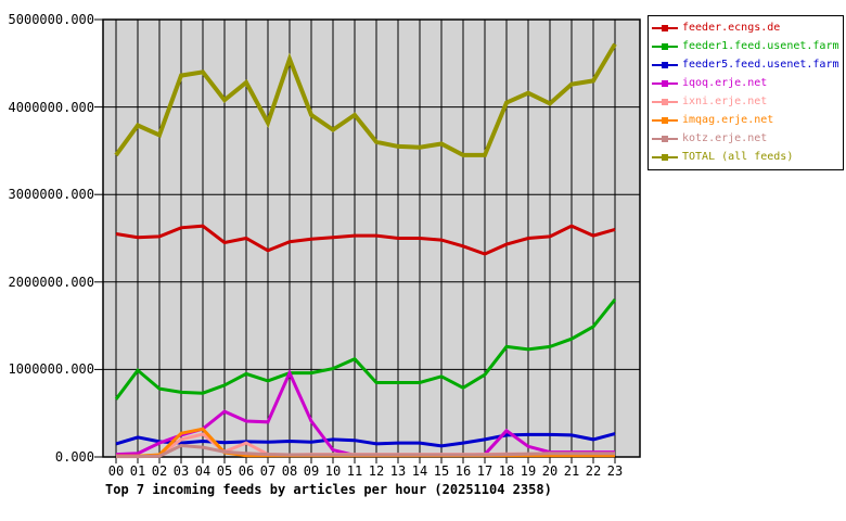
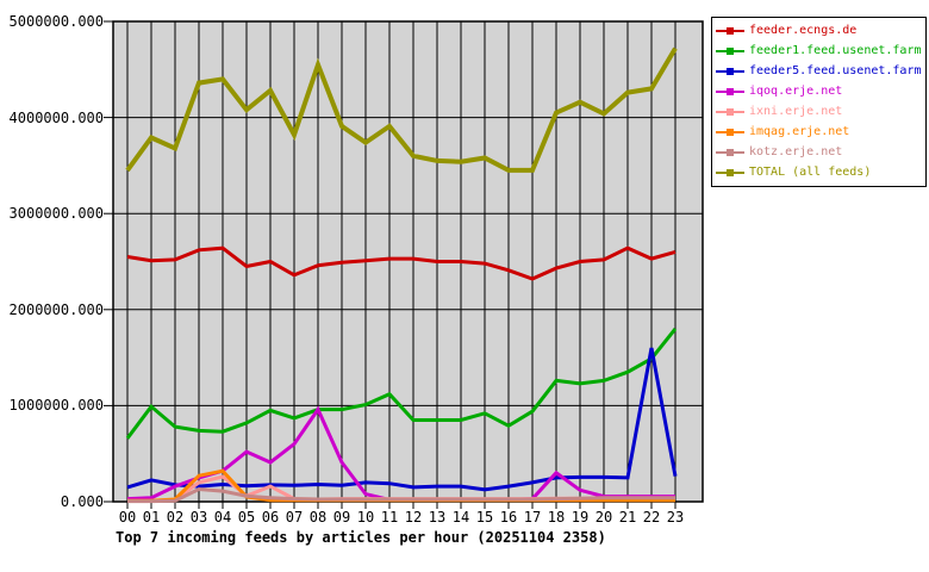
iqoq.erje.net/07: 400000 -> 600000
feeder5.feed.usenet.farm/22: 200000 -> 1600000
